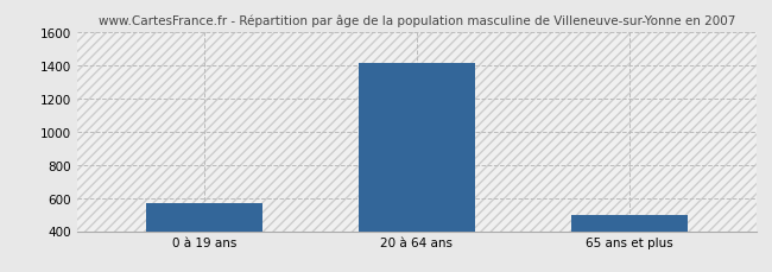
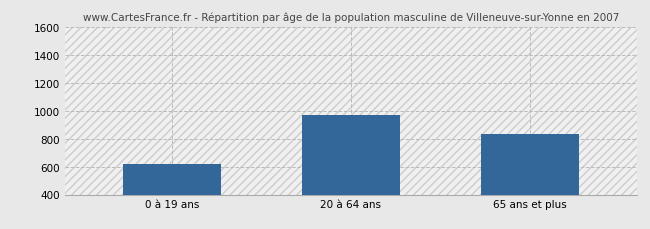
0 à 19 ans: 570 -> 620
20 à 64 ans: 1410 -> 970
65 ans et plus: 500 -> 830
